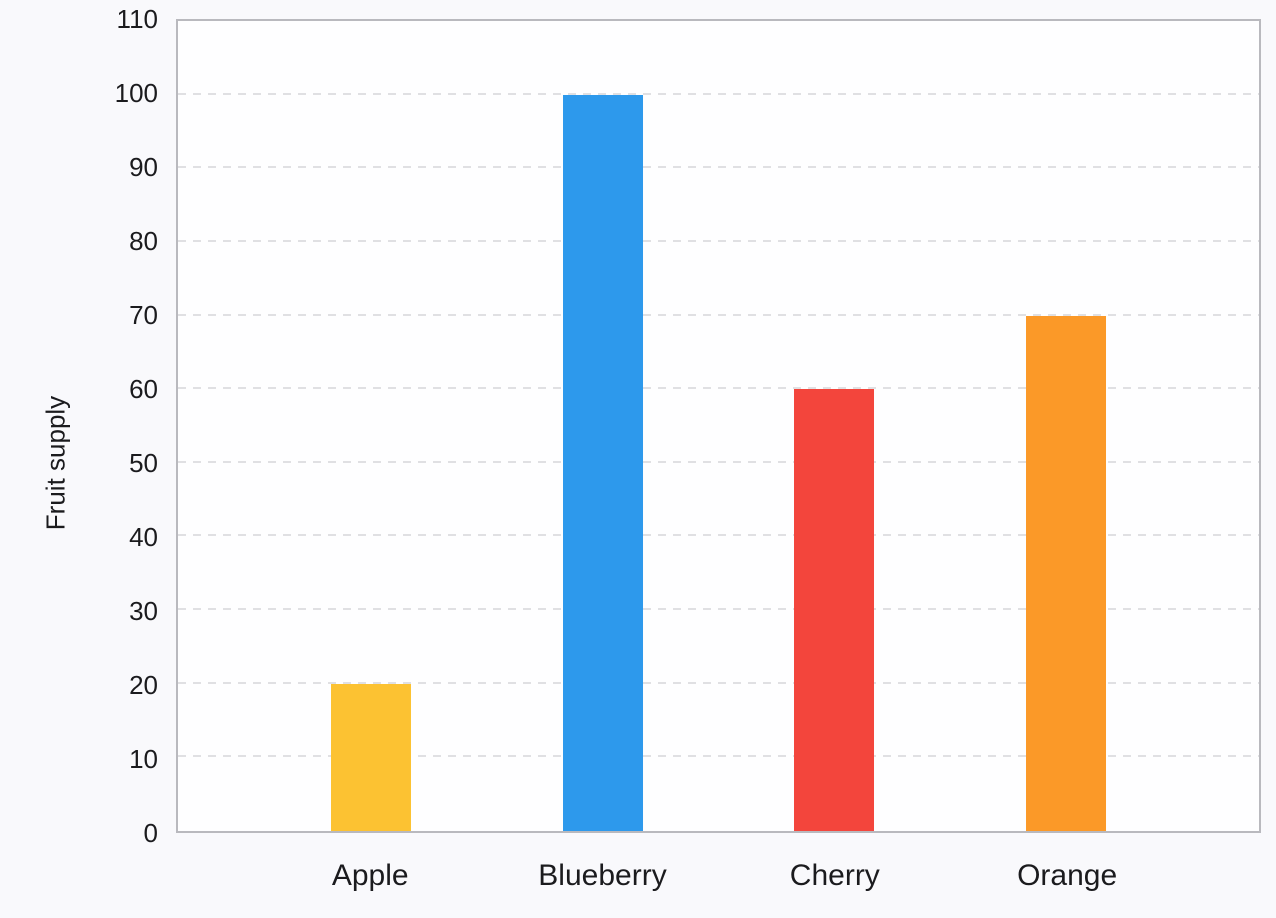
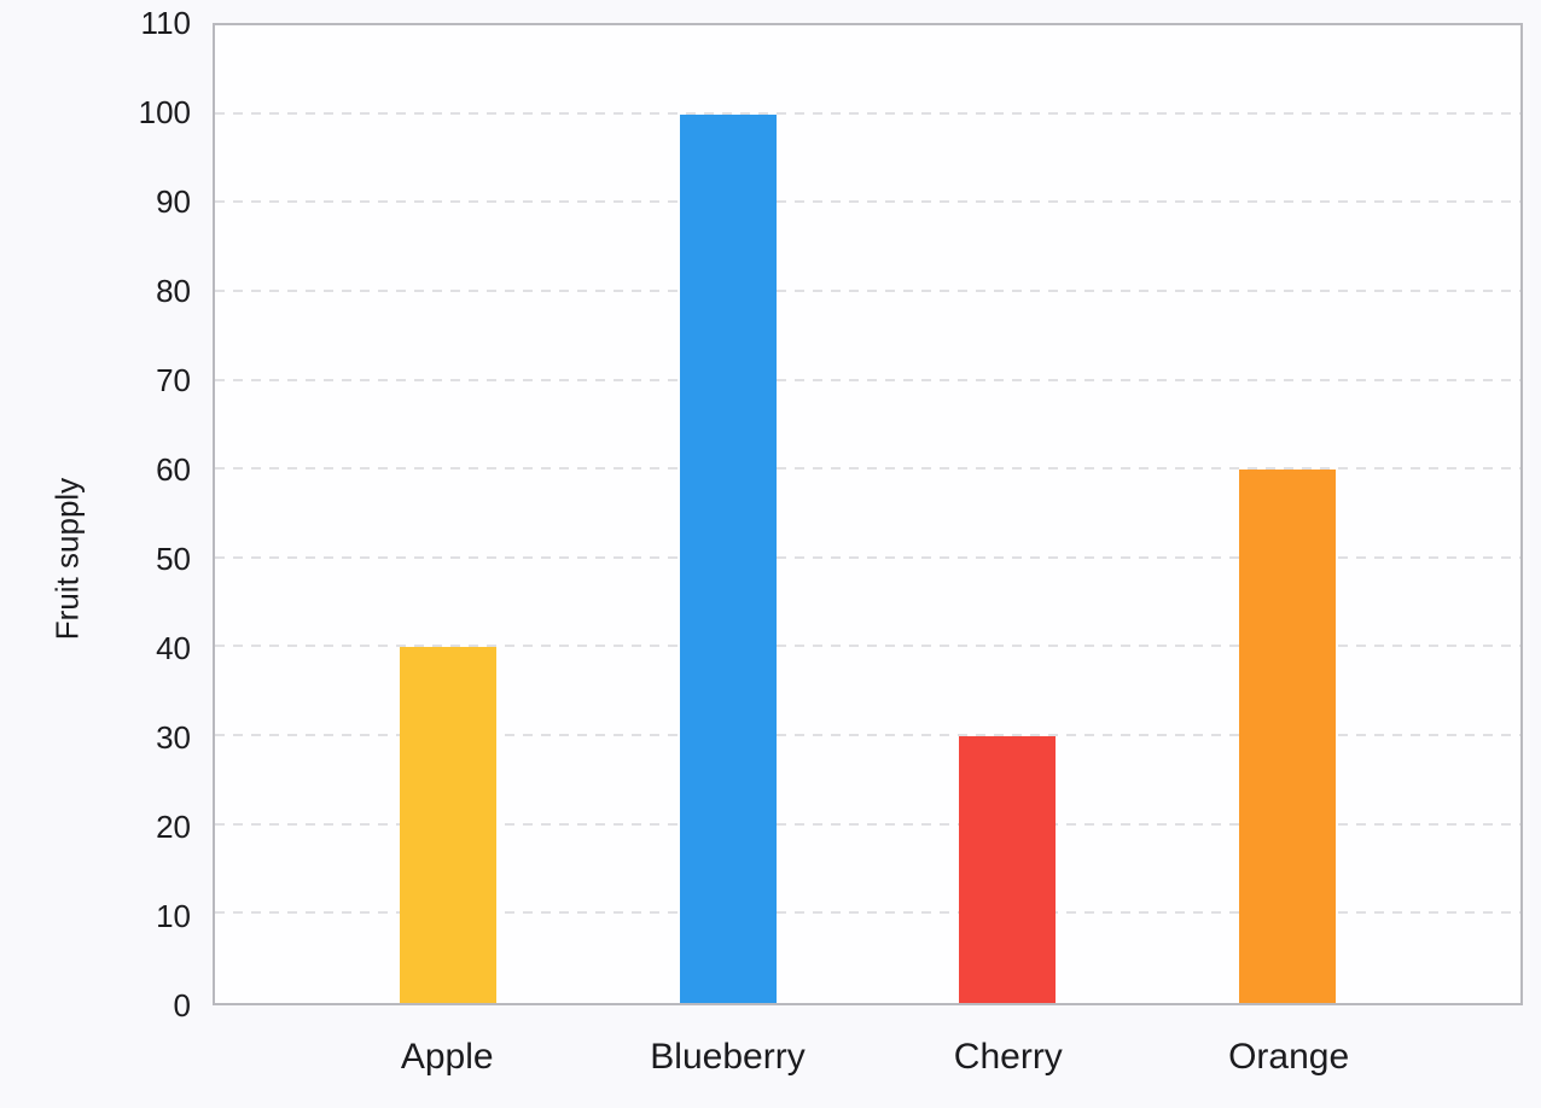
Apple: 20 -> 40
Cherry: 60 -> 30
Orange: 70 -> 60
